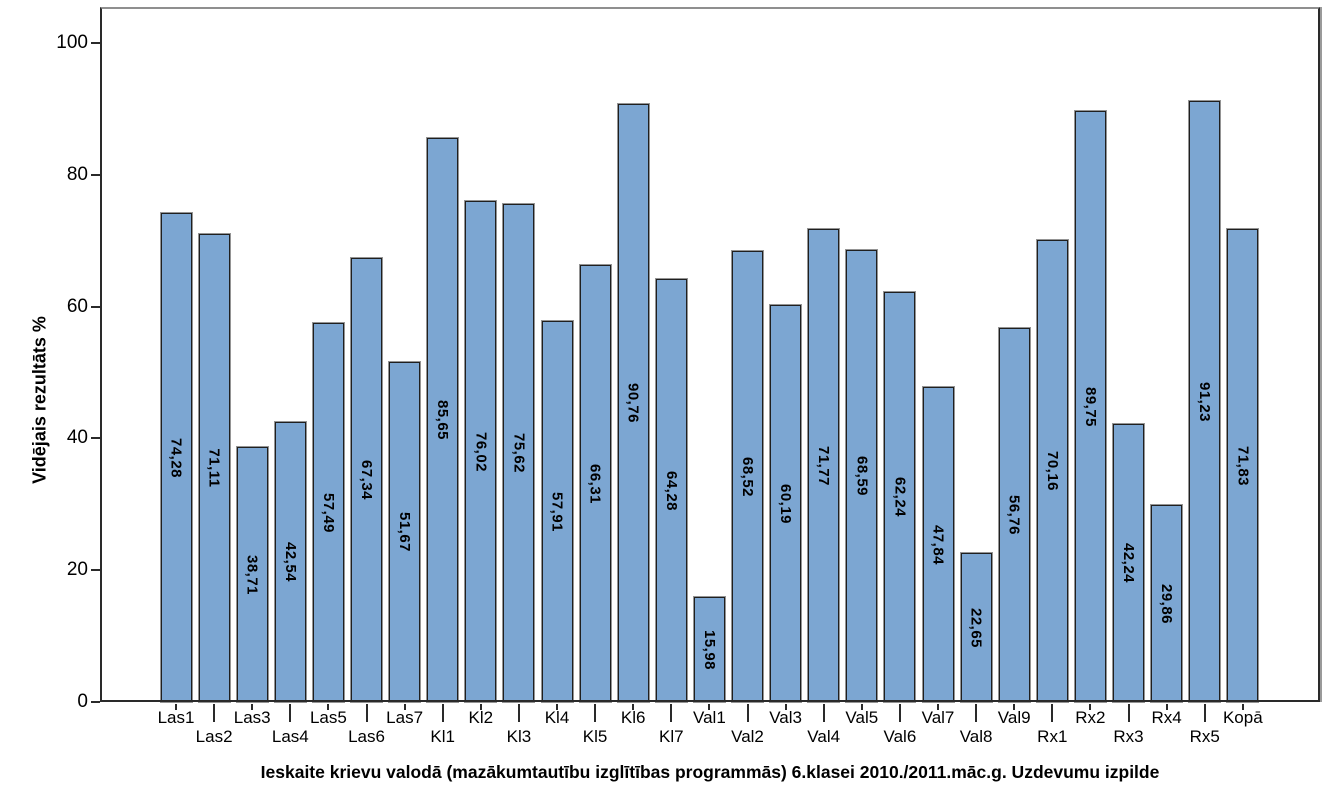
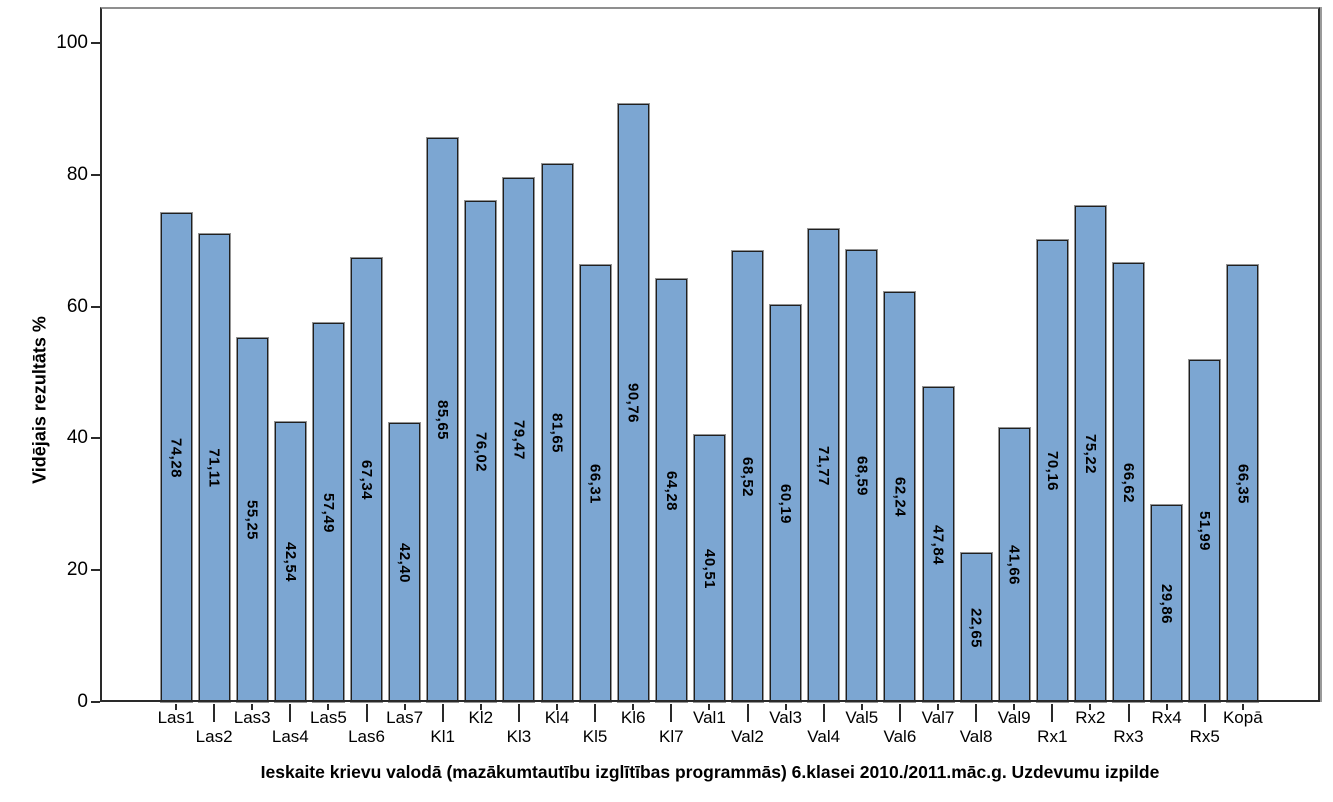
Las3: 38,71 -> 55,25
Las7: 51,67 -> 42,40
Kl3: 75,62 -> 79,47
Kl4: 57,91 -> 81,65
Val1: 15,98 -> 40,51
Val9: 56,76 -> 41,66
Rx2: 89,75 -> 75,22
Rx3: 42,24 -> 66,62
Rx5: 91,23 -> 51,99
Kopā: 71,83 -> 66,35
